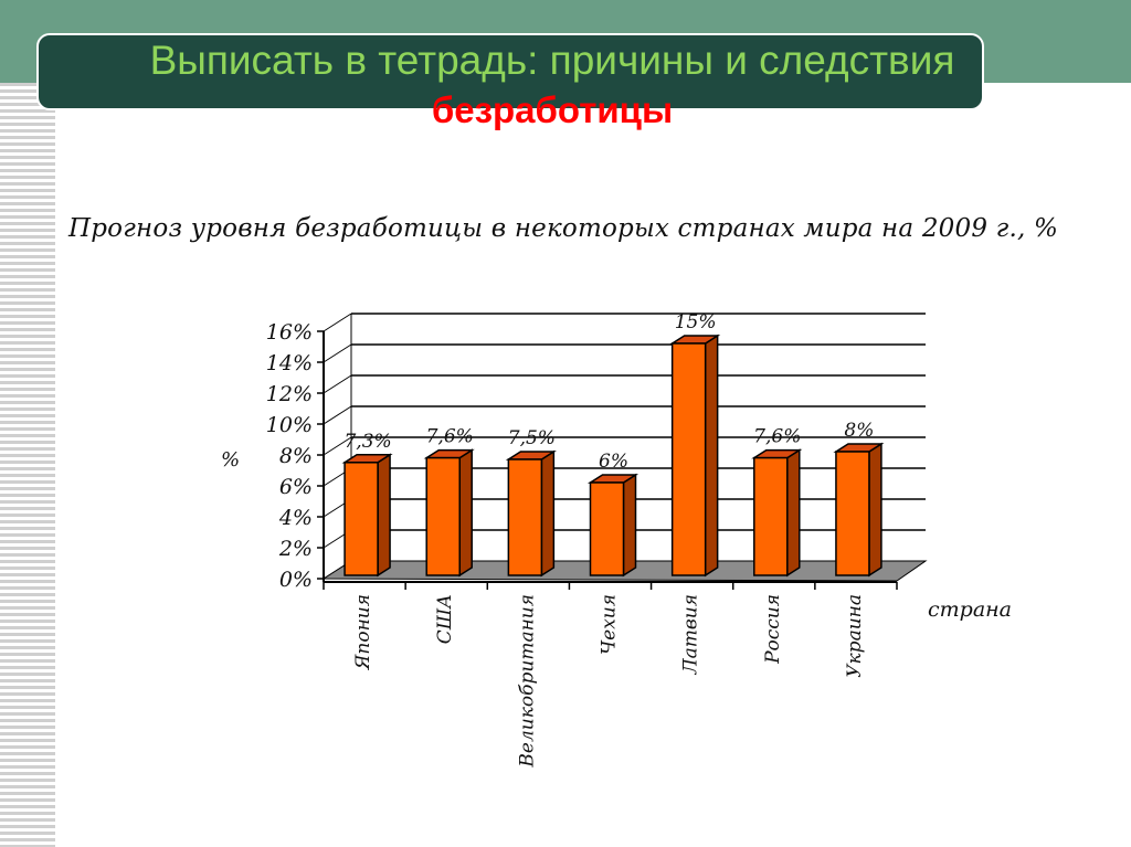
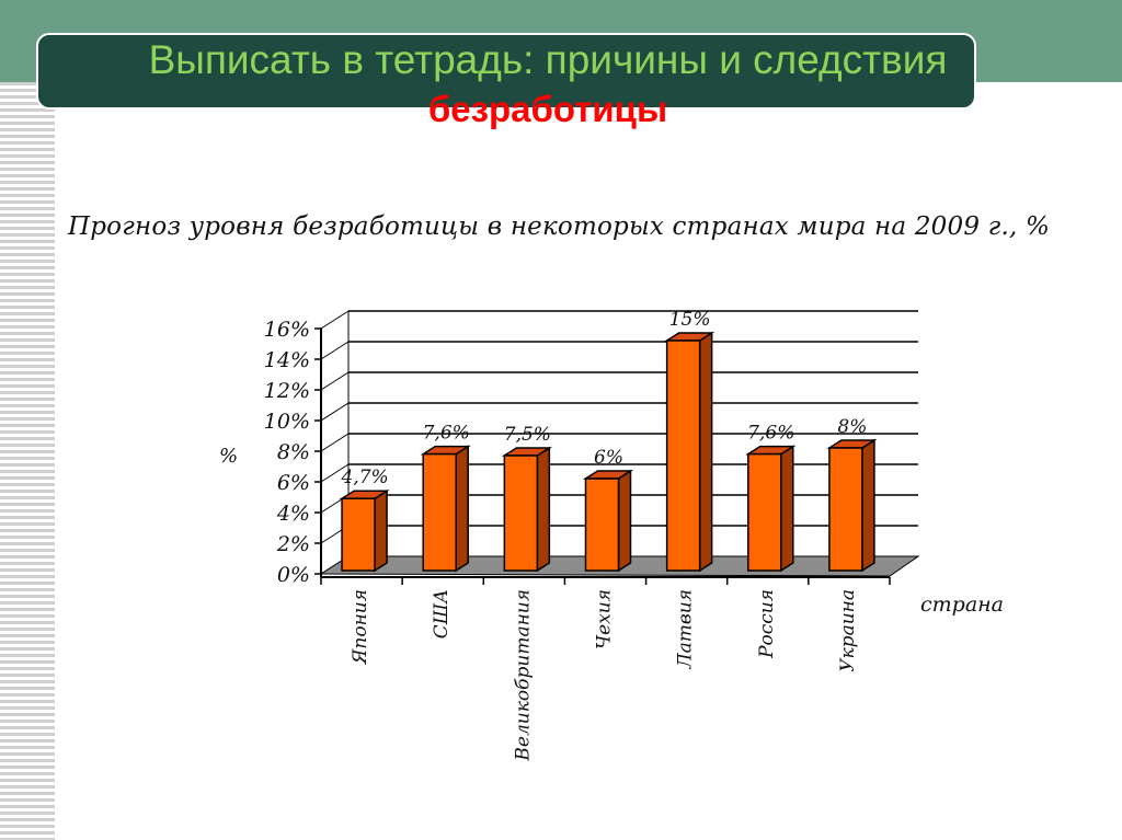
Япония: 7,3% -> 4,7%
